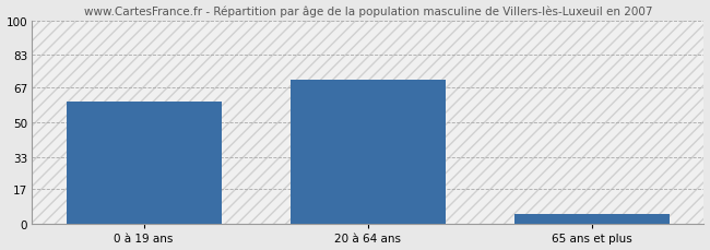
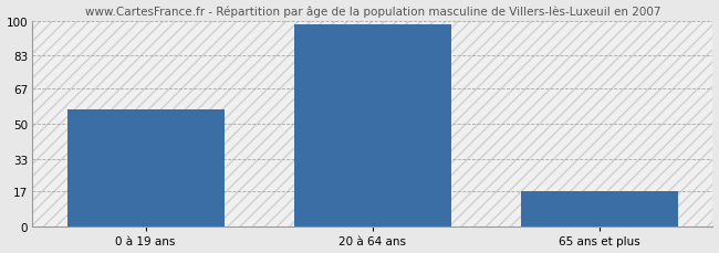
0 à 19 ans: 60 -> 57
20 à 64 ans: 71 -> 98
65 ans et plus: 5 -> 17
